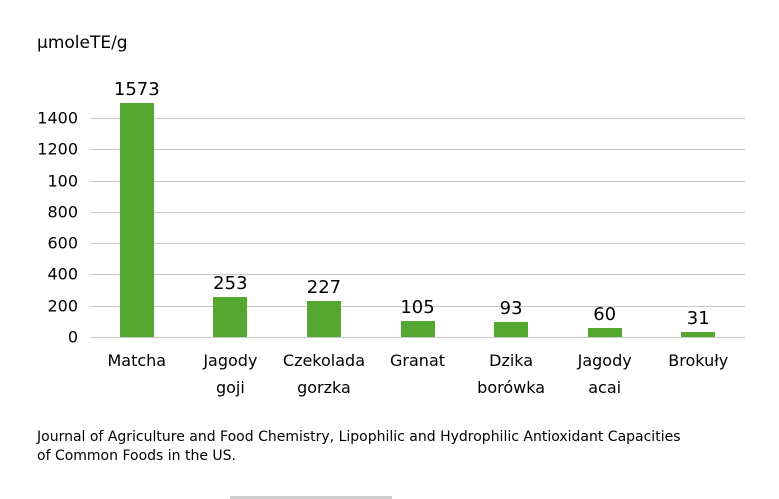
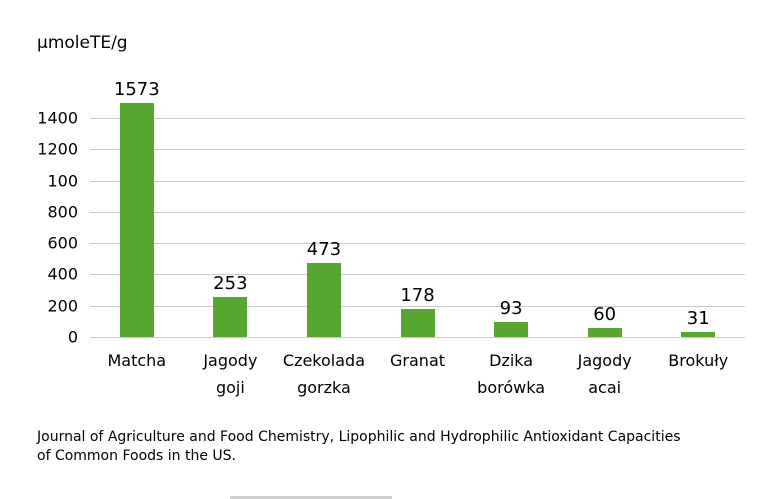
Czekolada gorzka: 227 -> 473
Granat: 105 -> 178
